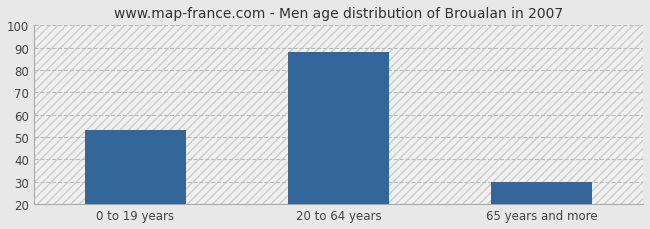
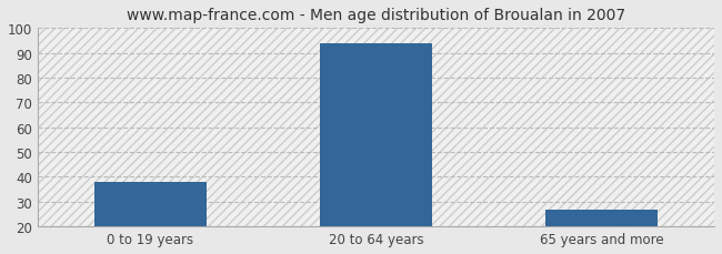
0 to 19 years: 53 -> 38
20 to 64 years: 88 -> 94
65 years and more: 30 -> 27
